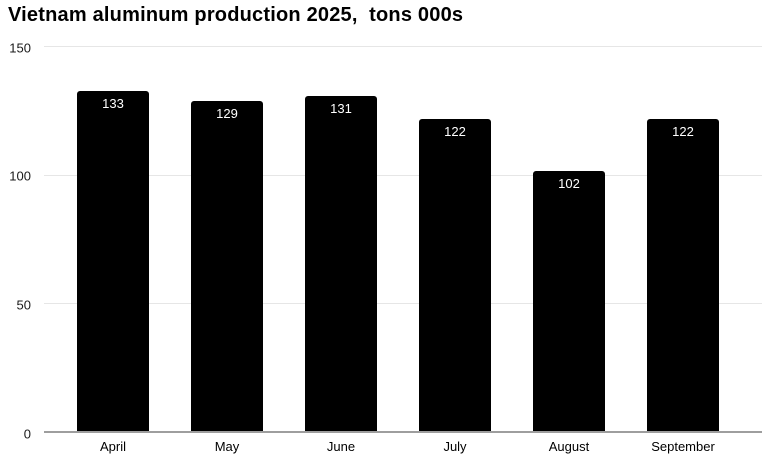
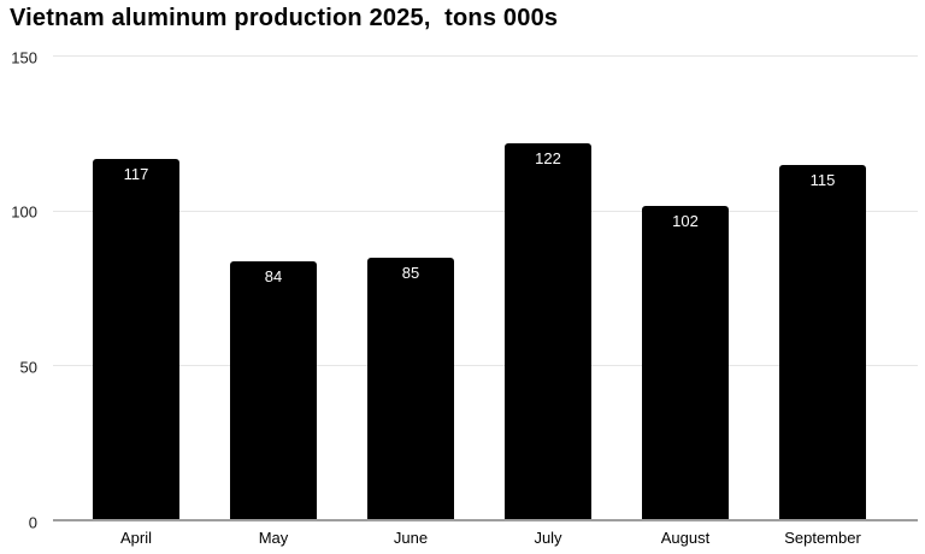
April: 133 -> 117
May: 129 -> 84
June: 131 -> 85
September: 122 -> 115
